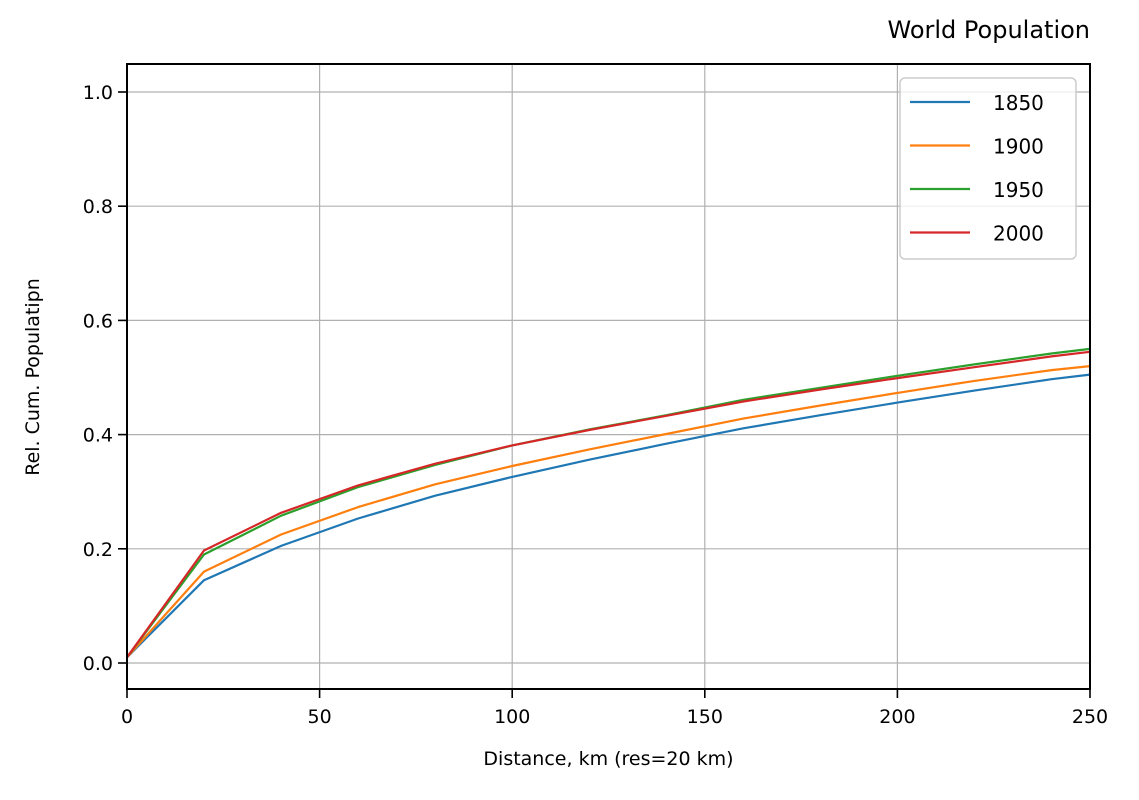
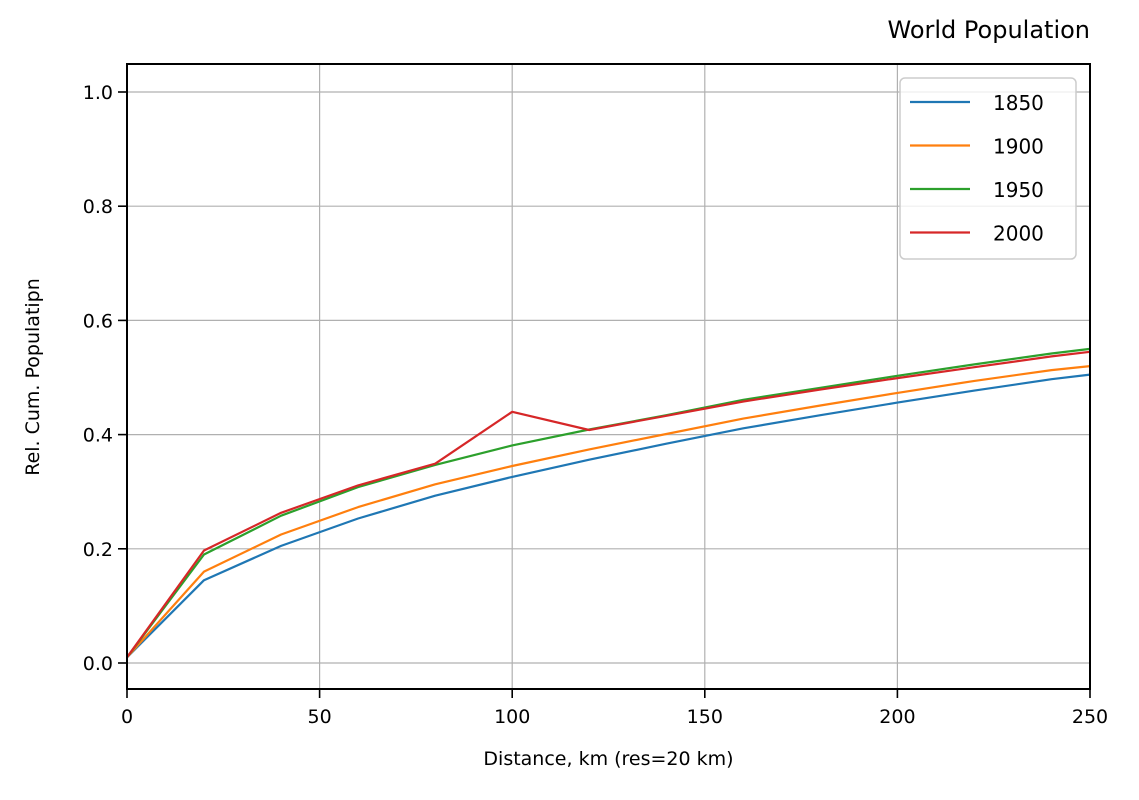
2000/100: 0.38 -> 0.44
